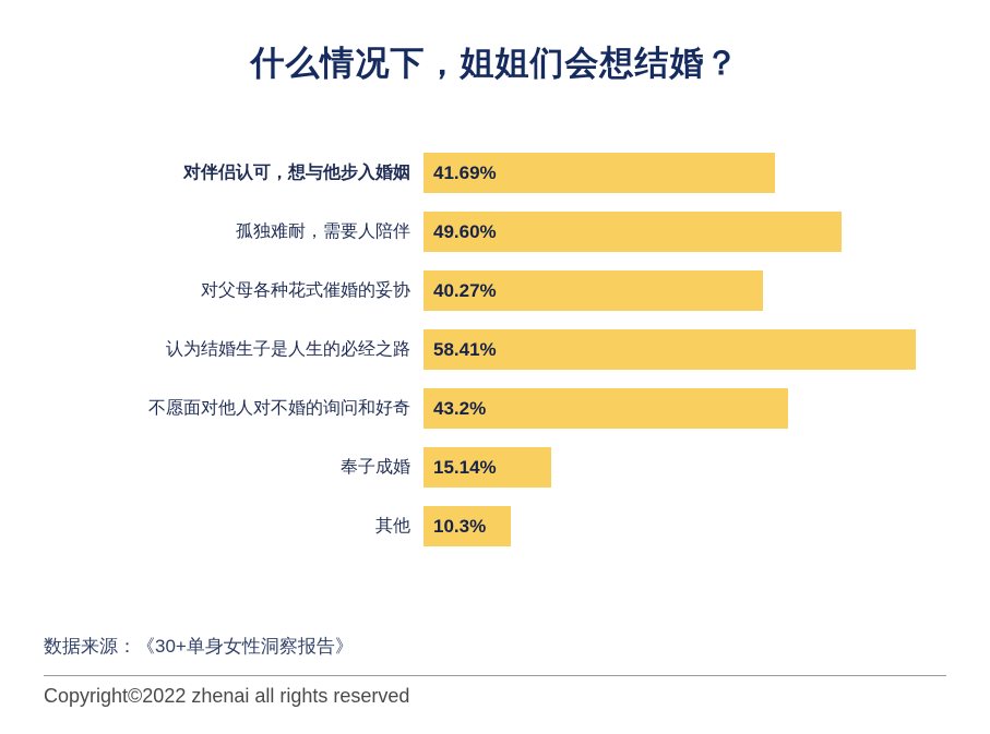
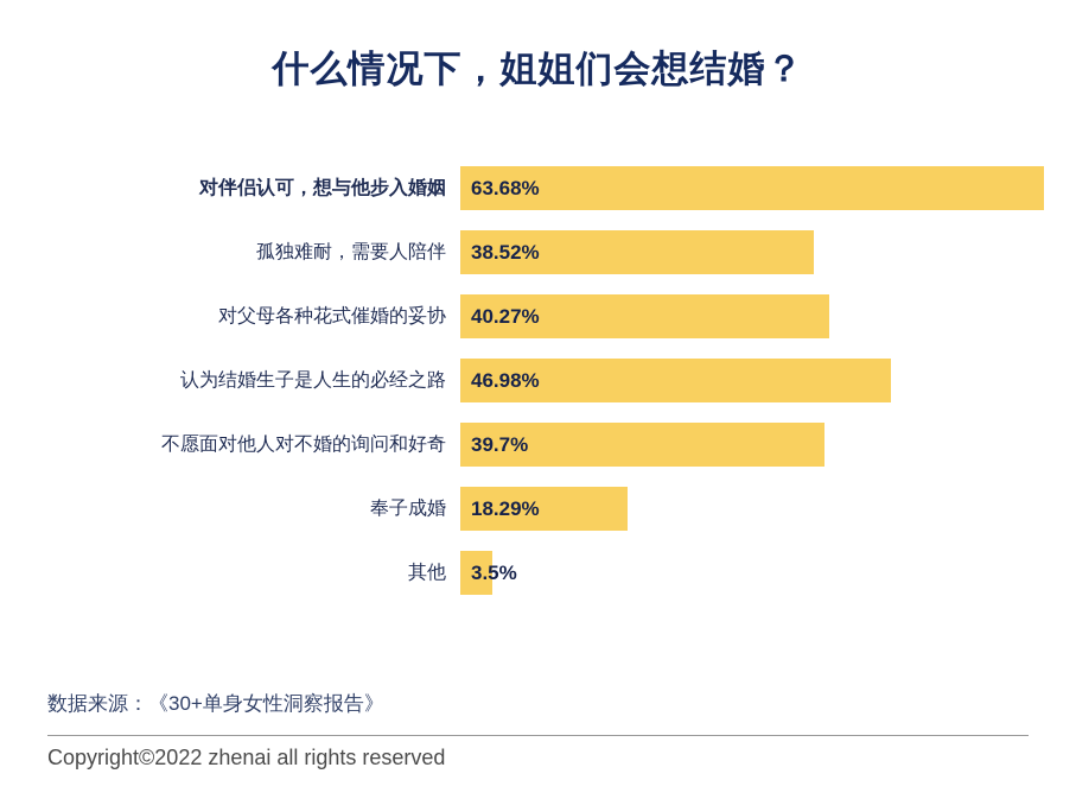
对伴侣认可，想与他步入婚姻: 41.69% -> 63.68%
孤独难耐，需要人陪伴: 49.60% -> 38.52%
认为结婚生子是人生的必经之路: 58.41% -> 46.98%
不愿面对他人对不婚的询问和好奇: 43.2% -> 39.7%
奉子成婚: 15.14% -> 18.29%
其他: 10.3% -> 3.5%
